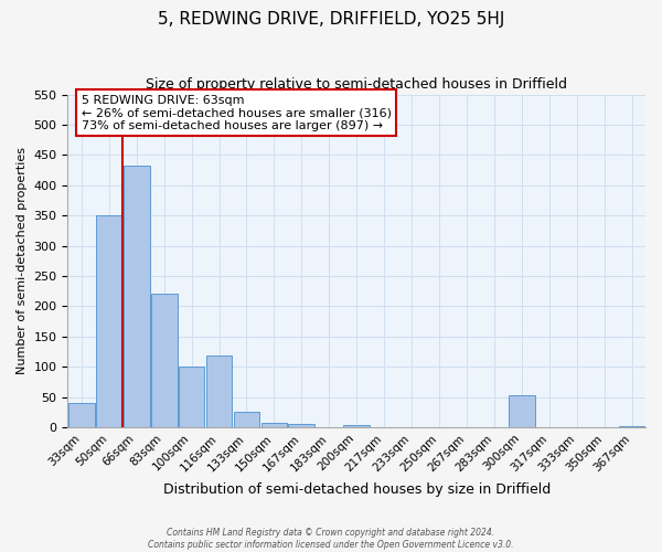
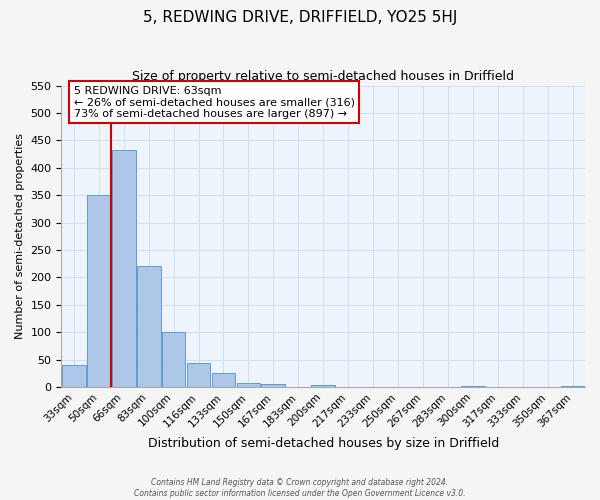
116sqm: 118 -> 43
300sqm: 52 -> 1
